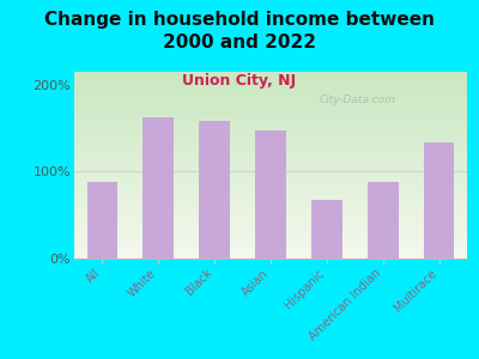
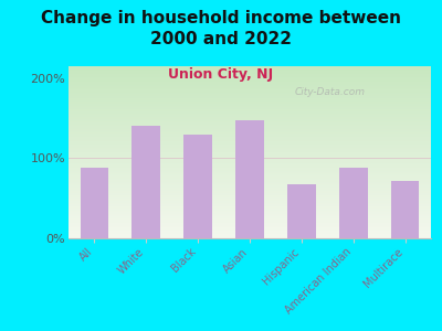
White: 162% -> 140%
Black: 158% -> 130%
Multirace: 134% -> 72%
